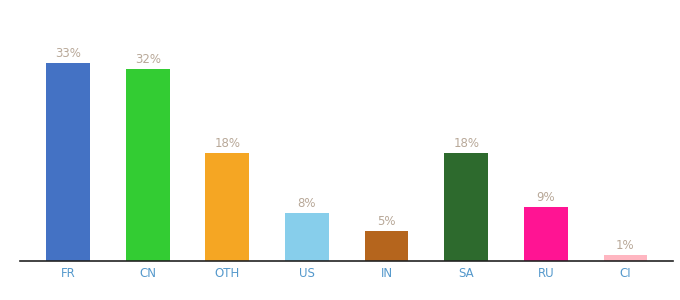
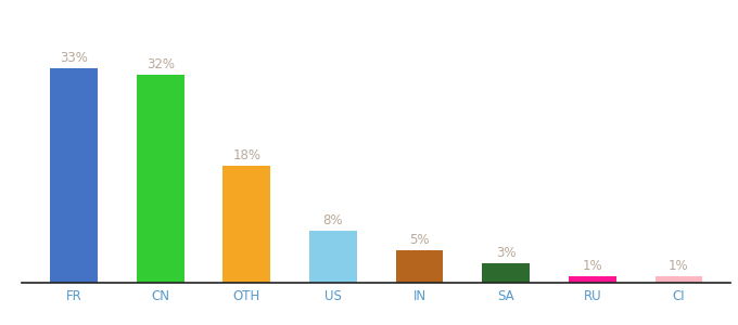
SA: 18% -> 3%
RU: 9% -> 1%
